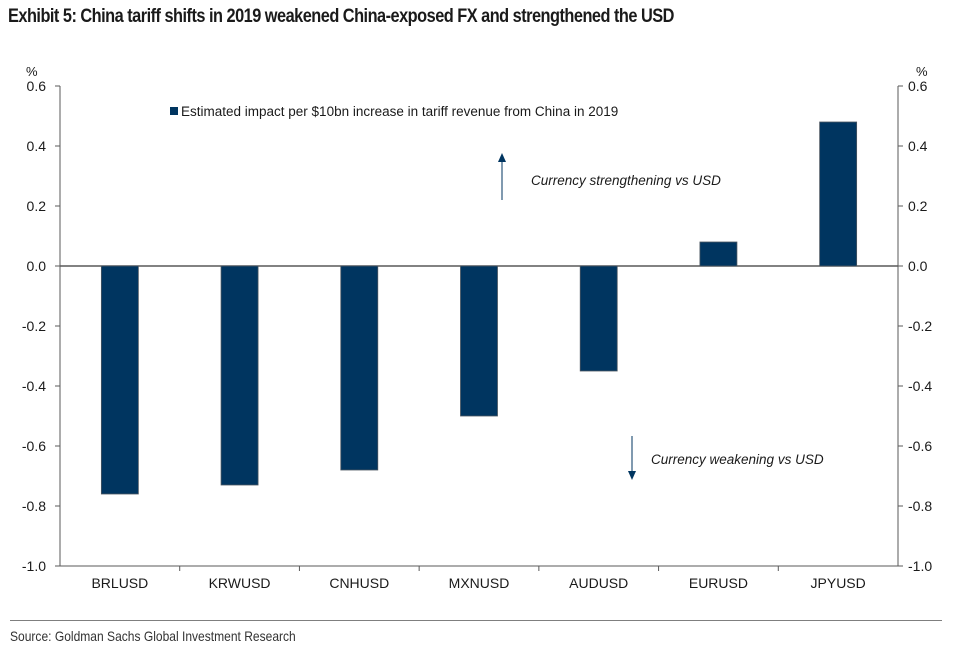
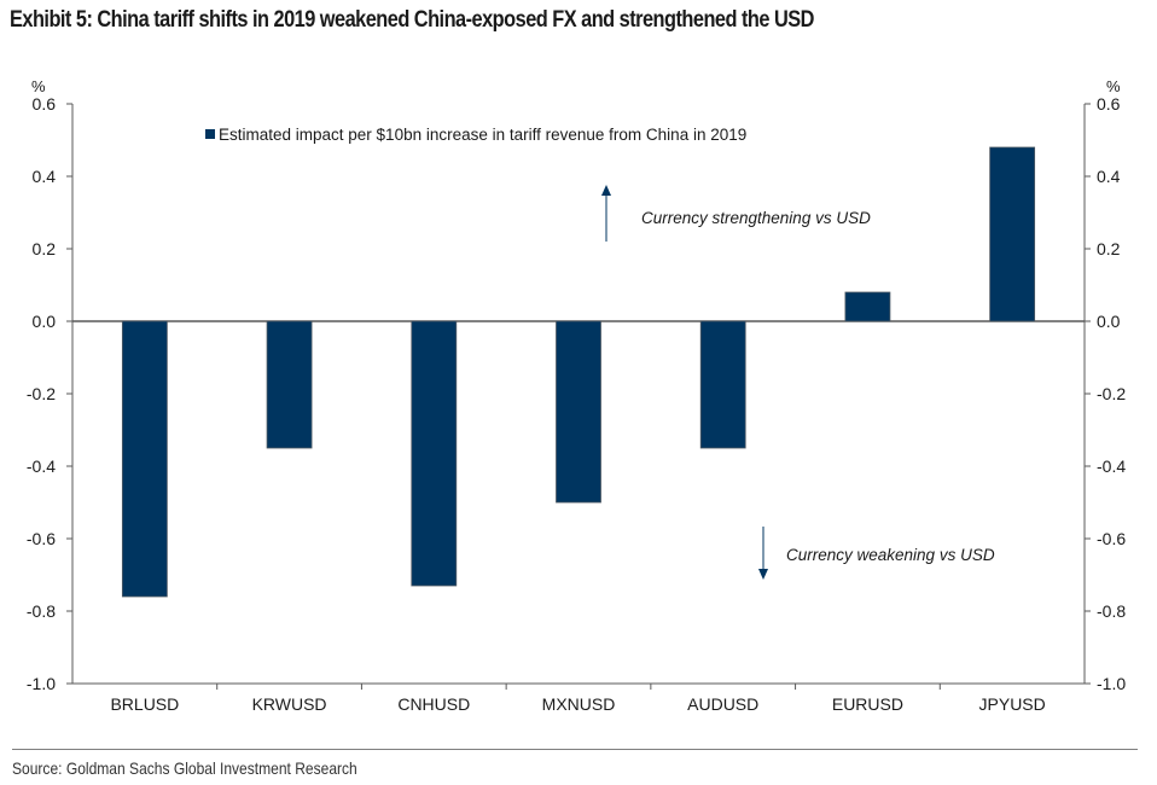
KRWUSD: -0.73 -> -0.35
CNHUSD: -0.68 -> -0.73
